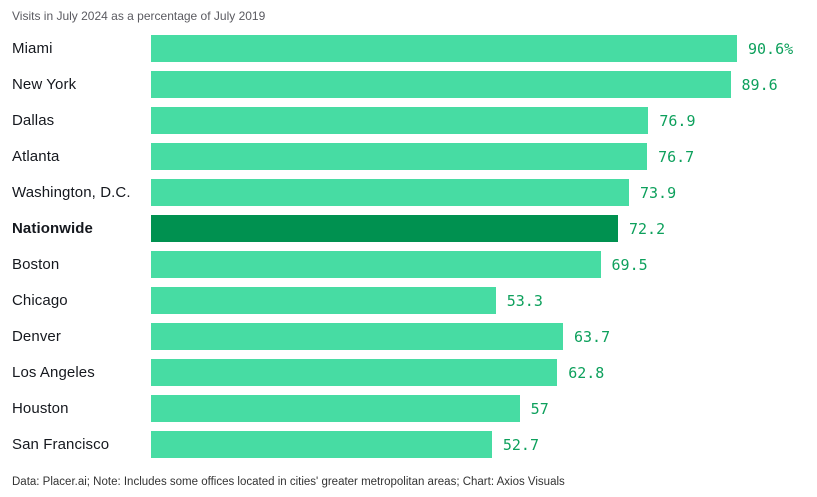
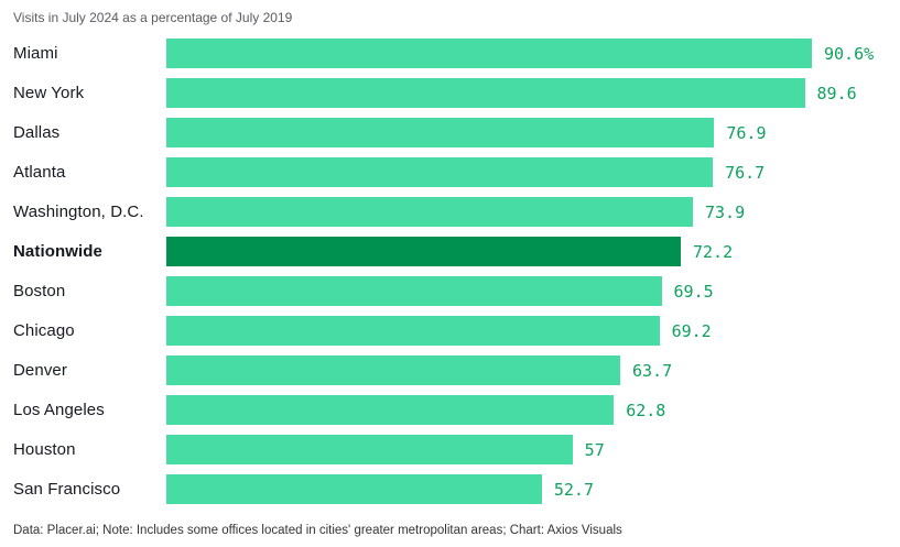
Chicago: 53.3 -> 69.2
